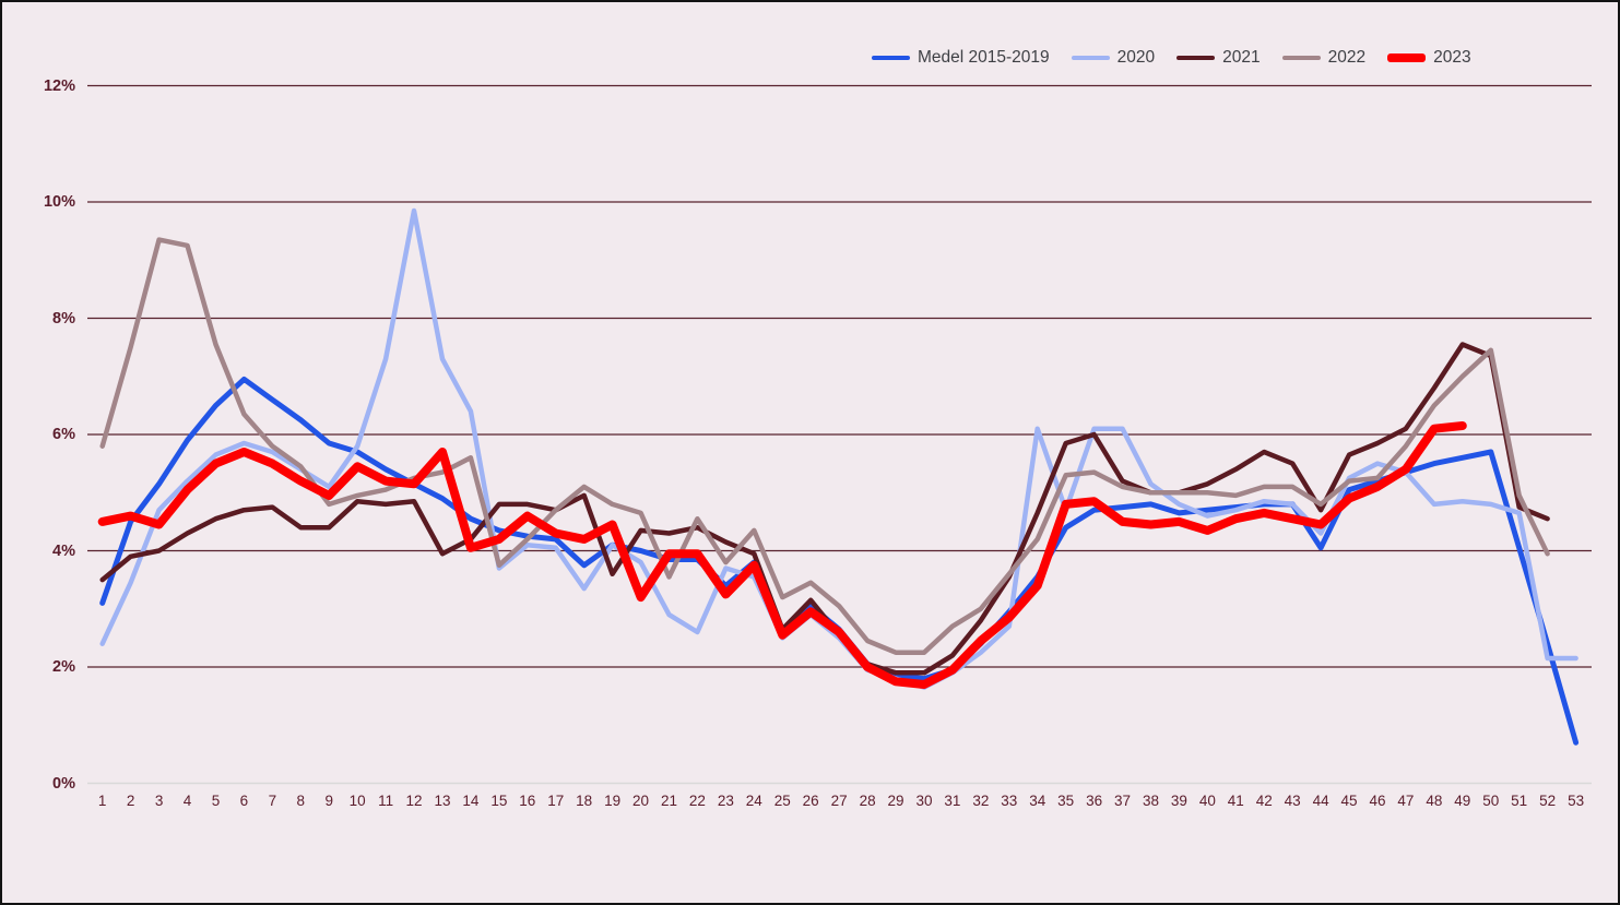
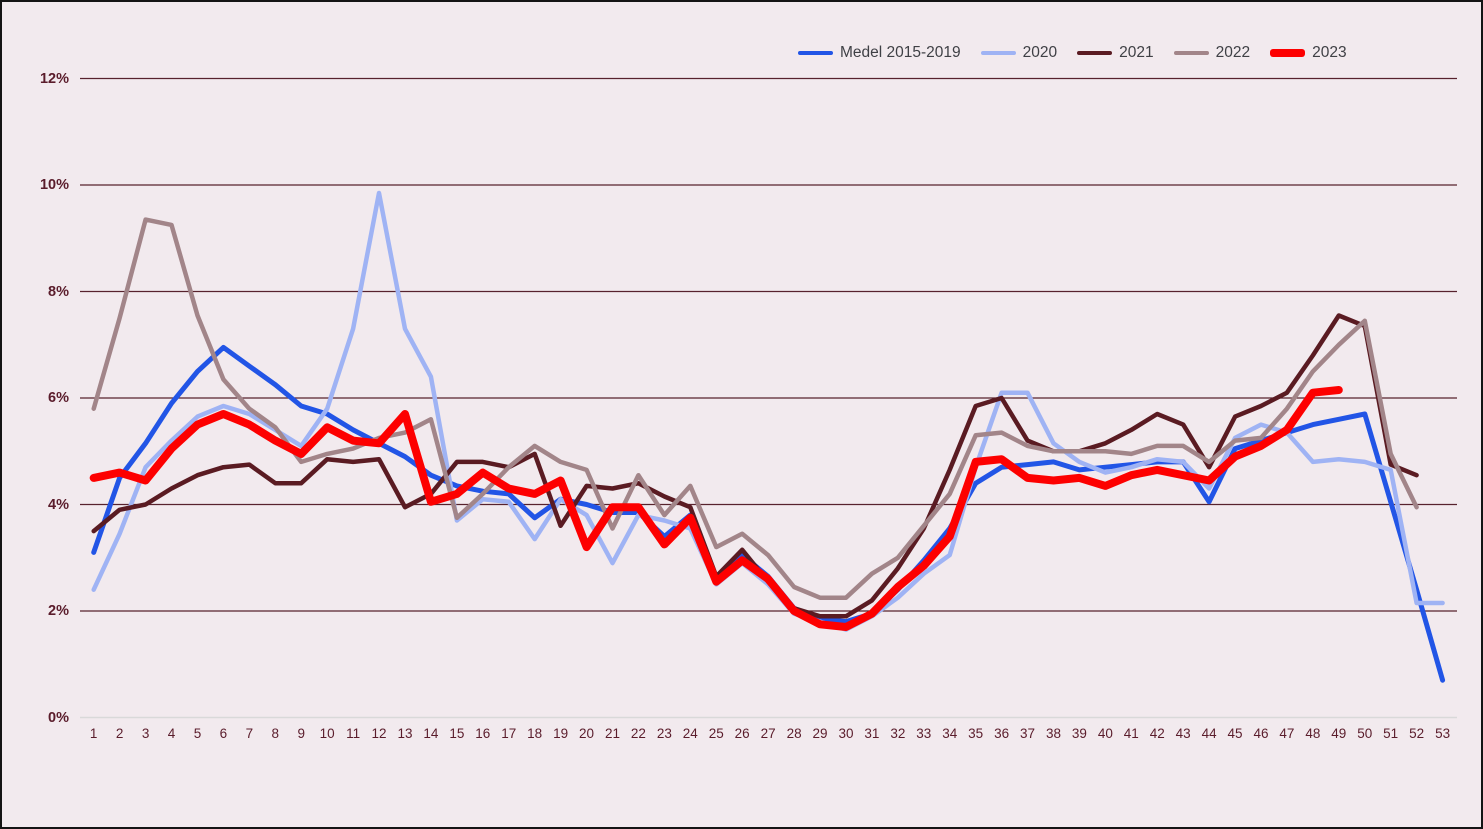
2020/22: 2.6% -> 3.8%
2020/34: 6.1% -> 3.0%
